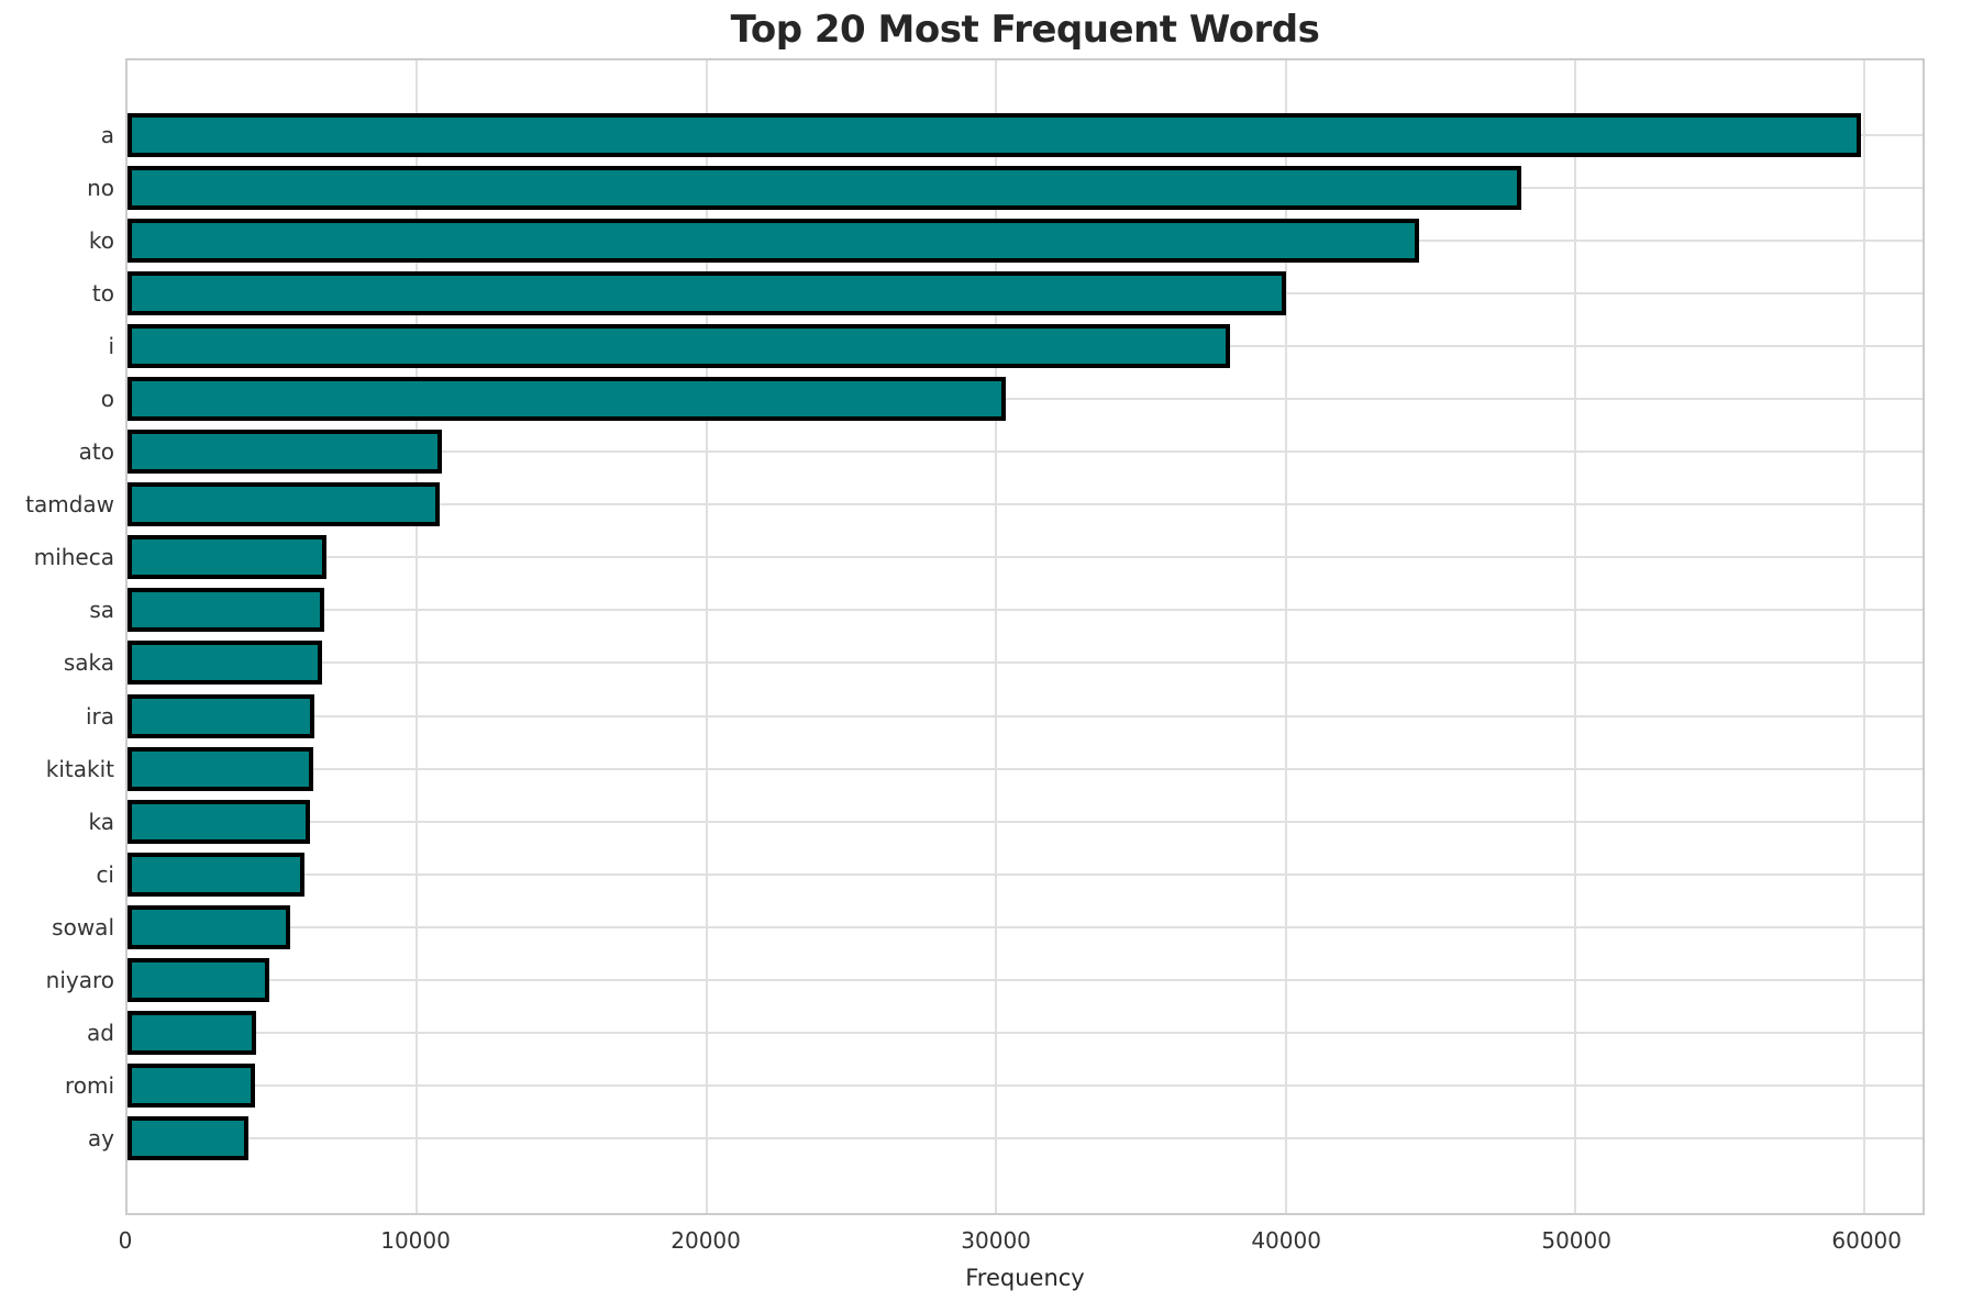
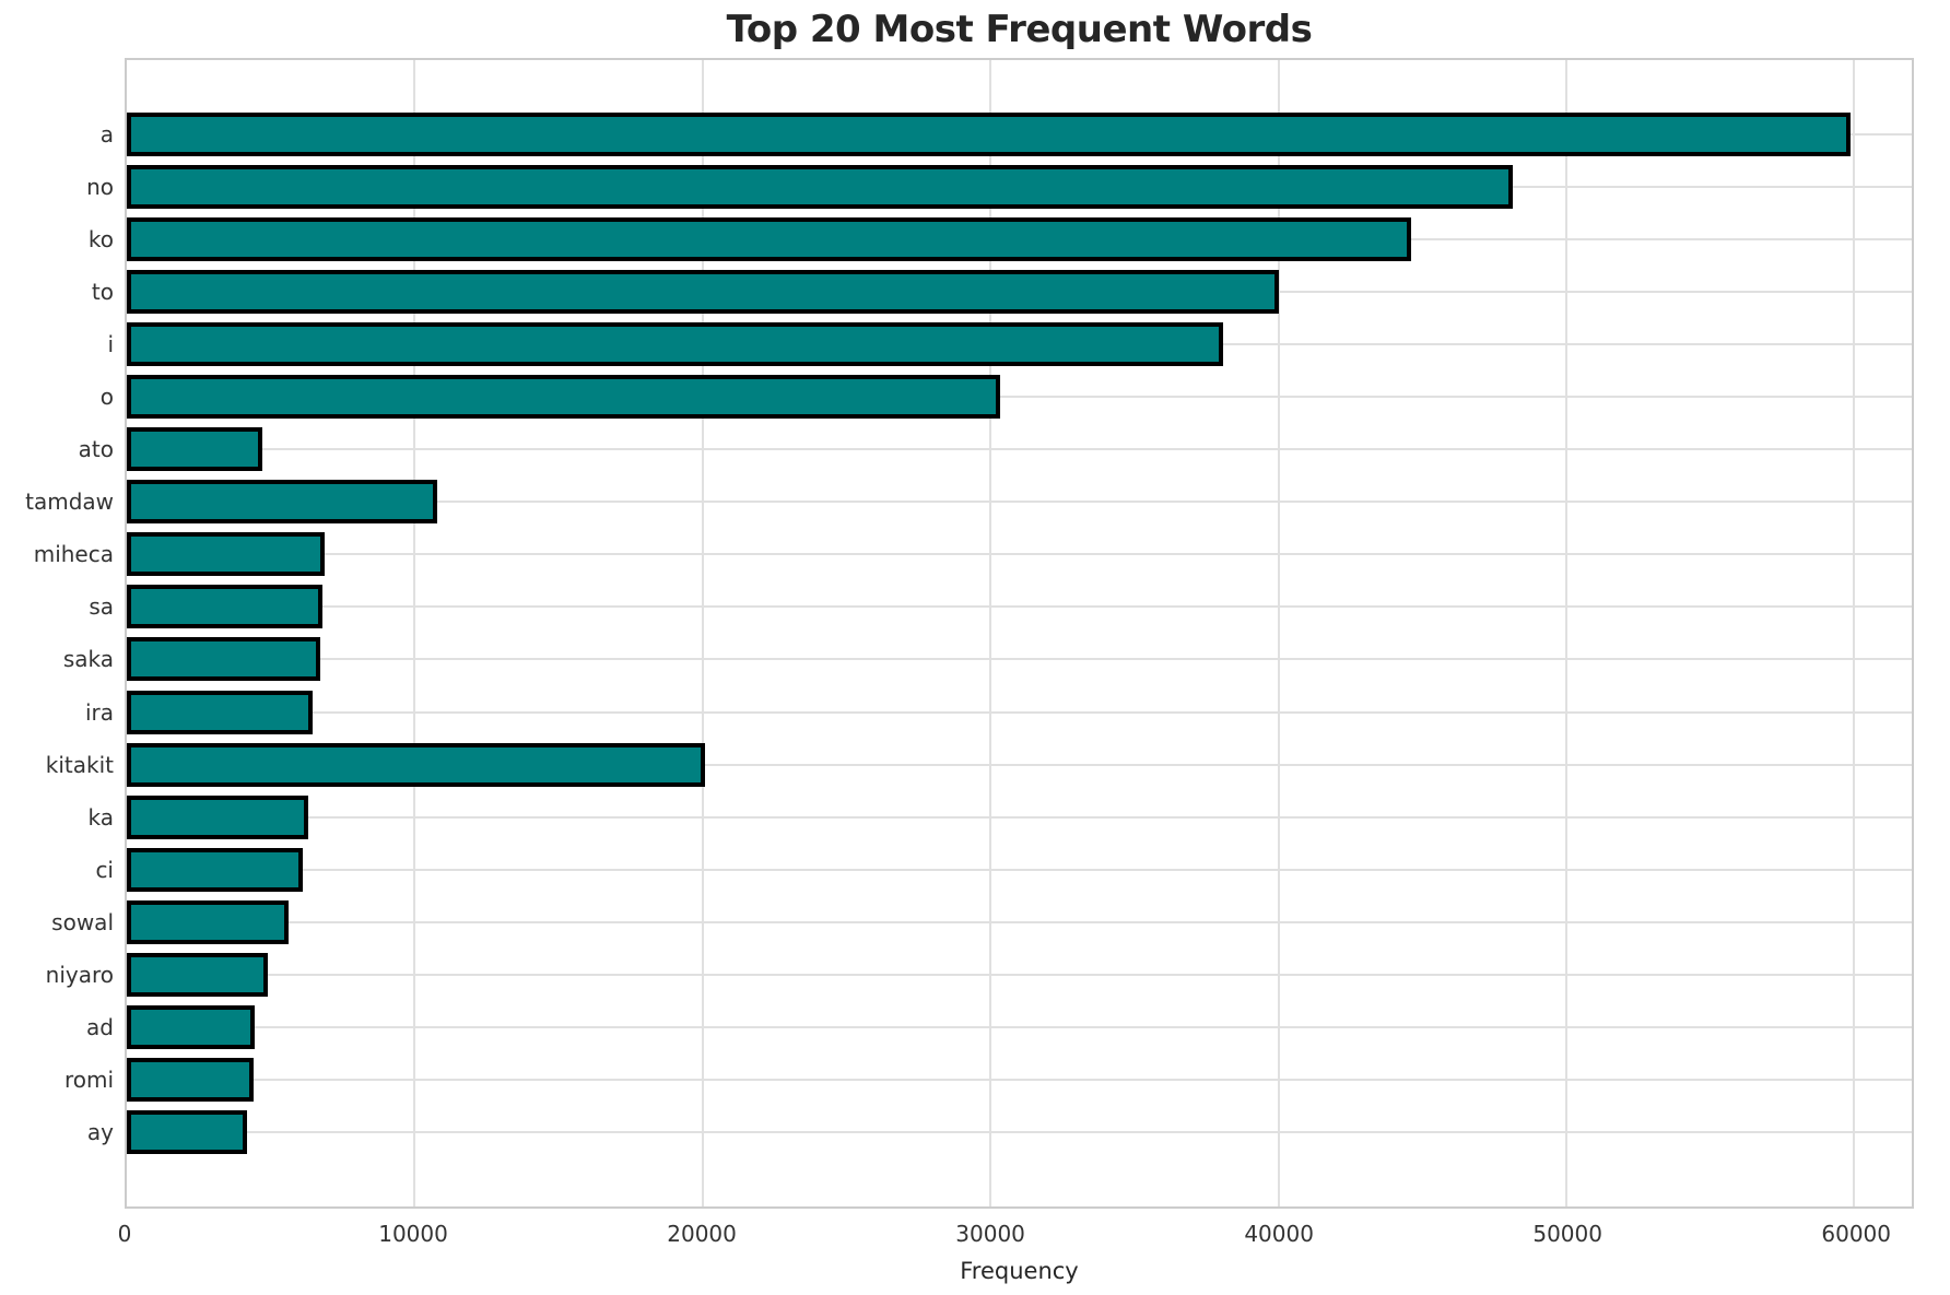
ato: 10900 -> 4700
kitakit: 6400 -> 20100
